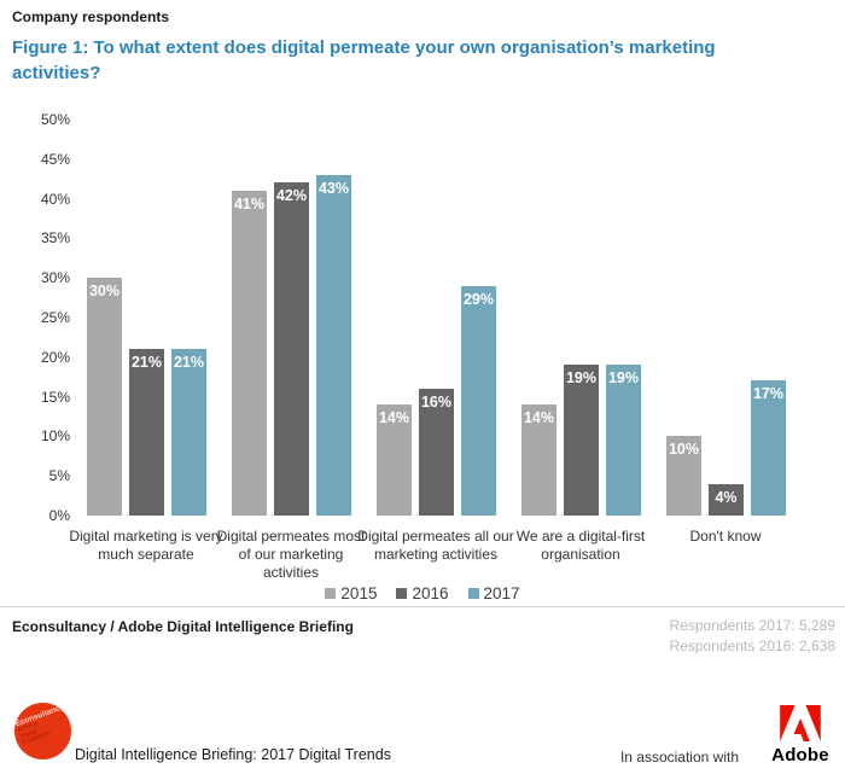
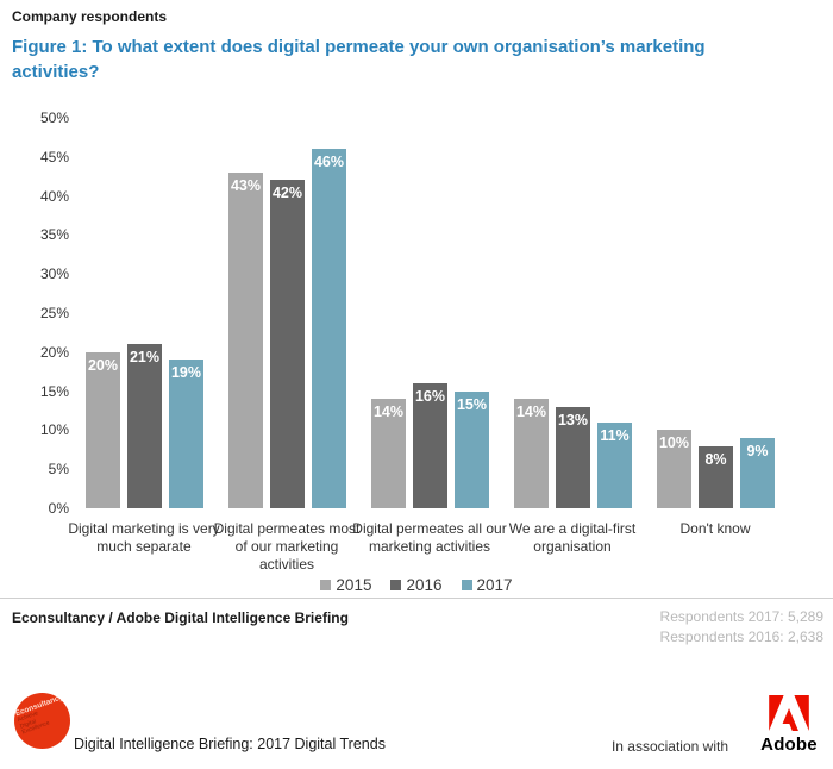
2015/Digital marketing is very much separate: 30% -> 20%
2017/Digital marketing is very much separate: 21% -> 19%
2015/Digital permeates most of our marketing activities: 41% -> 43%
2017/Digital permeates most of our marketing activities: 43% -> 46%
2017/Digital permeates all our marketing activities: 29% -> 15%
2016/We are a digital-first organisation: 19% -> 13%
2017/We are a digital-first organisation: 19% -> 11%
2016/Don't know: 4% -> 8%
2017/Don't know: 17% -> 9%
